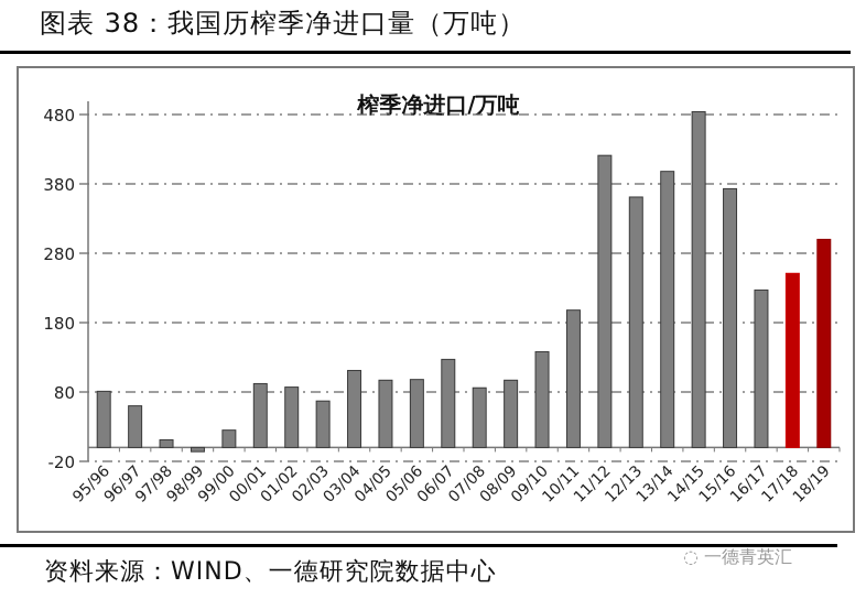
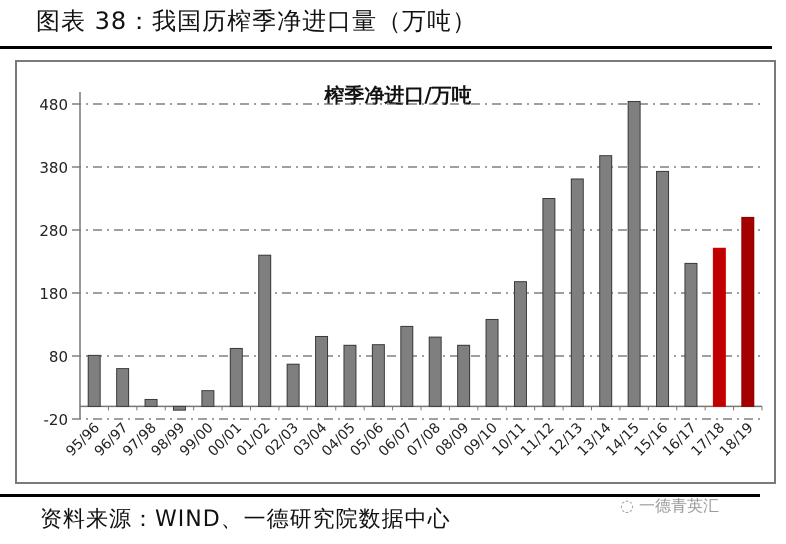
01/02: 90 -> 240
07/08: 90 -> 110
11/12: 420 -> 330
